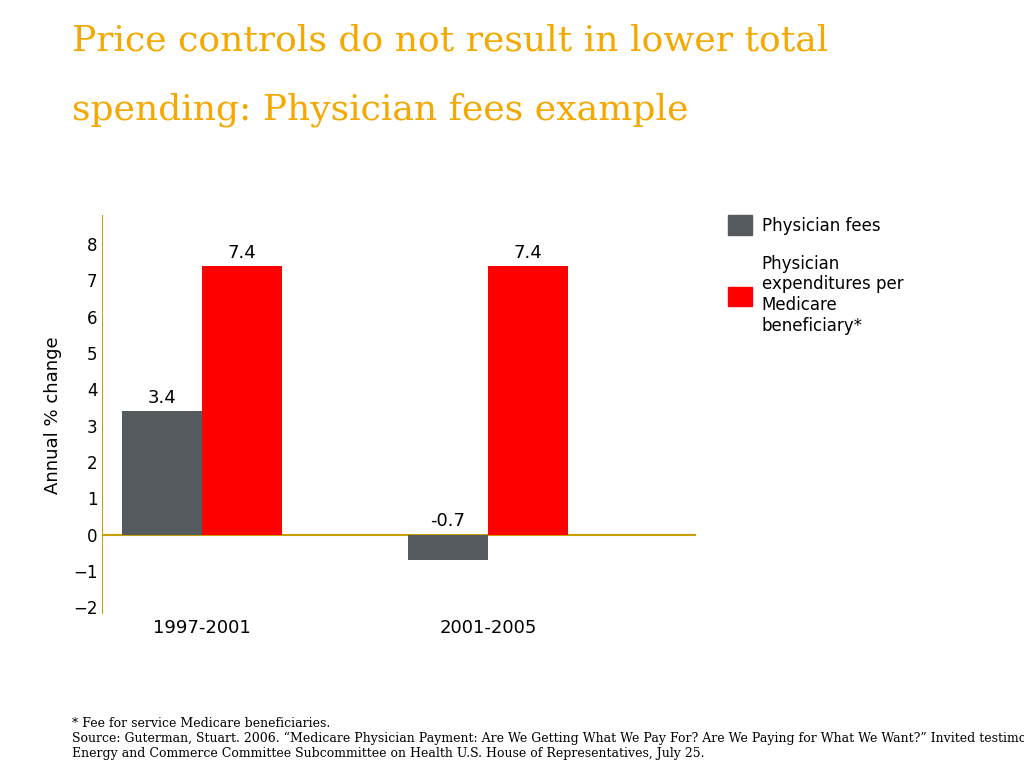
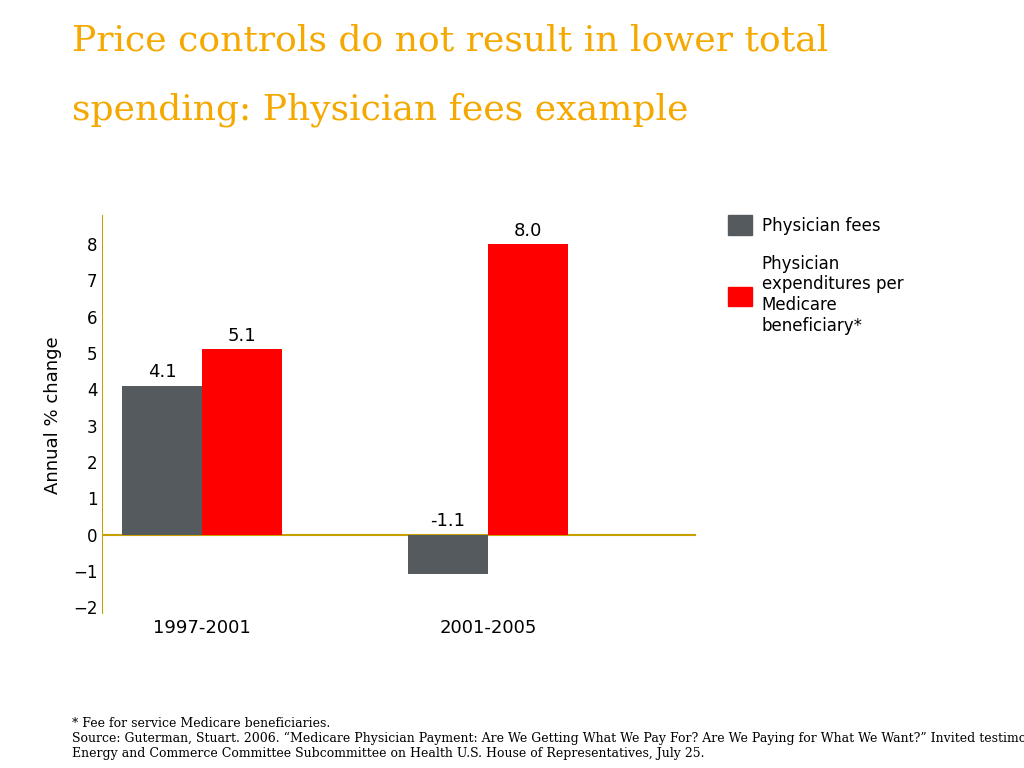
Physician fees/1997-2001: 3.4 -> 4.1
Physician expenditures per Medicare beneficiary*/1997-2001: 7.4 -> 5.1
Physician fees/2001-2005: -0.7 -> -1.1
Physician expenditures per Medicare beneficiary*/2001-2005: 7.4 -> 8.0
